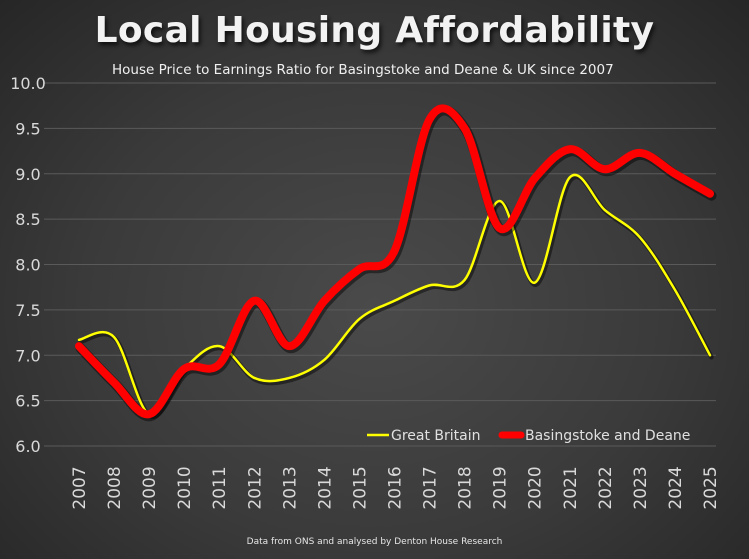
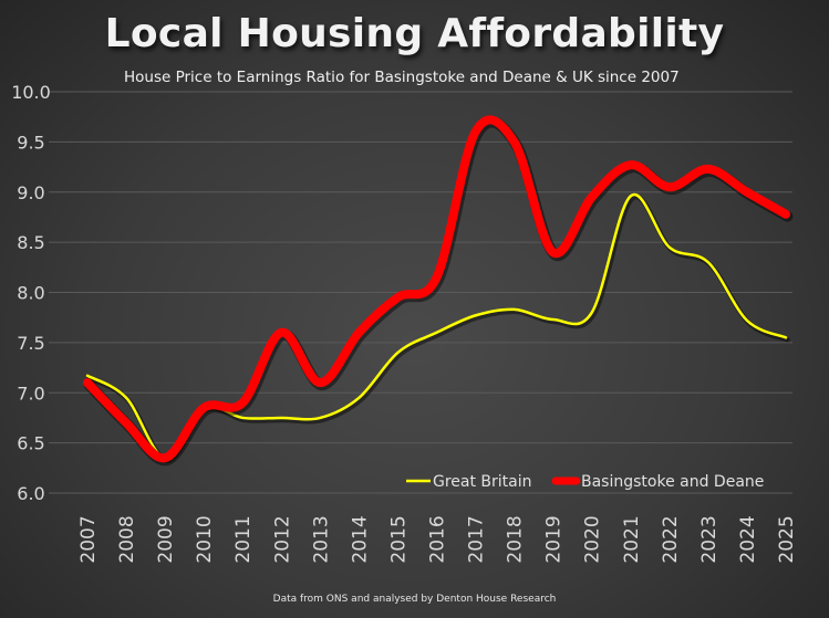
Great Britain/2008: 7.2 -> 7.0
Great Britain/2011: 7.1 -> 6.8
Great Britain/2019: 8.7 -> 7.7
Great Britain/2022: 8.6 -> 8.4
Great Britain/2025: 7.0 -> 7.5
